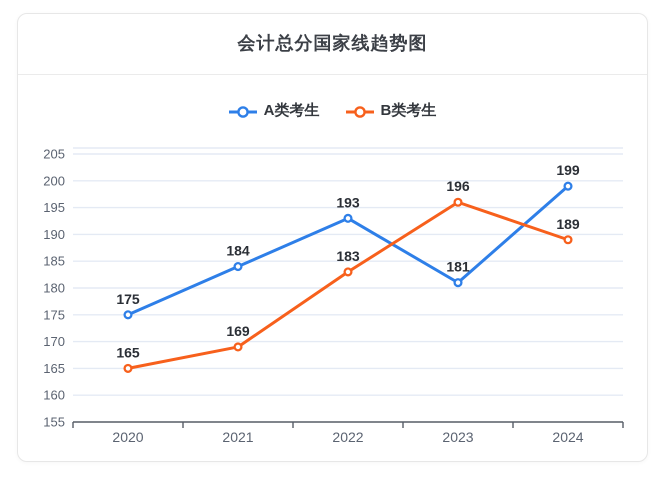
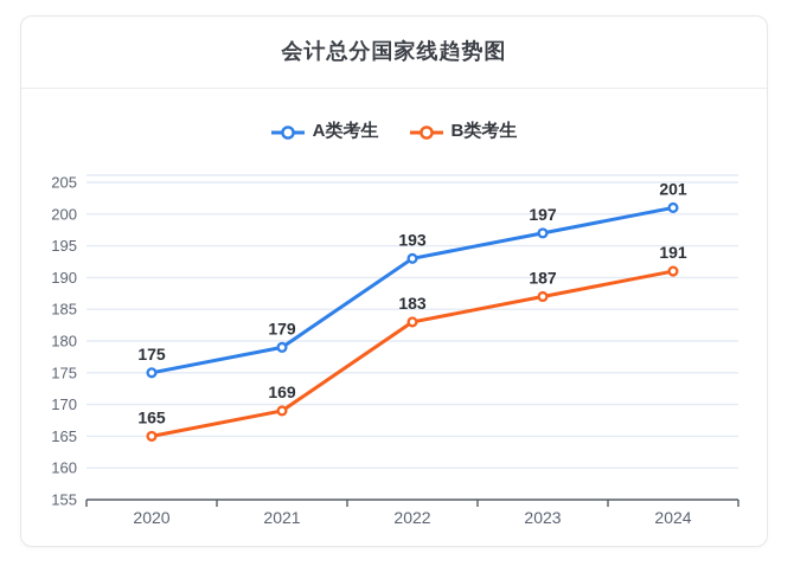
A类考生/2021: 184 -> 179
A类考生/2023: 181 -> 197
B类考生/2023: 196 -> 187
A类考生/2024: 199 -> 201
B类考生/2024: 189 -> 191
